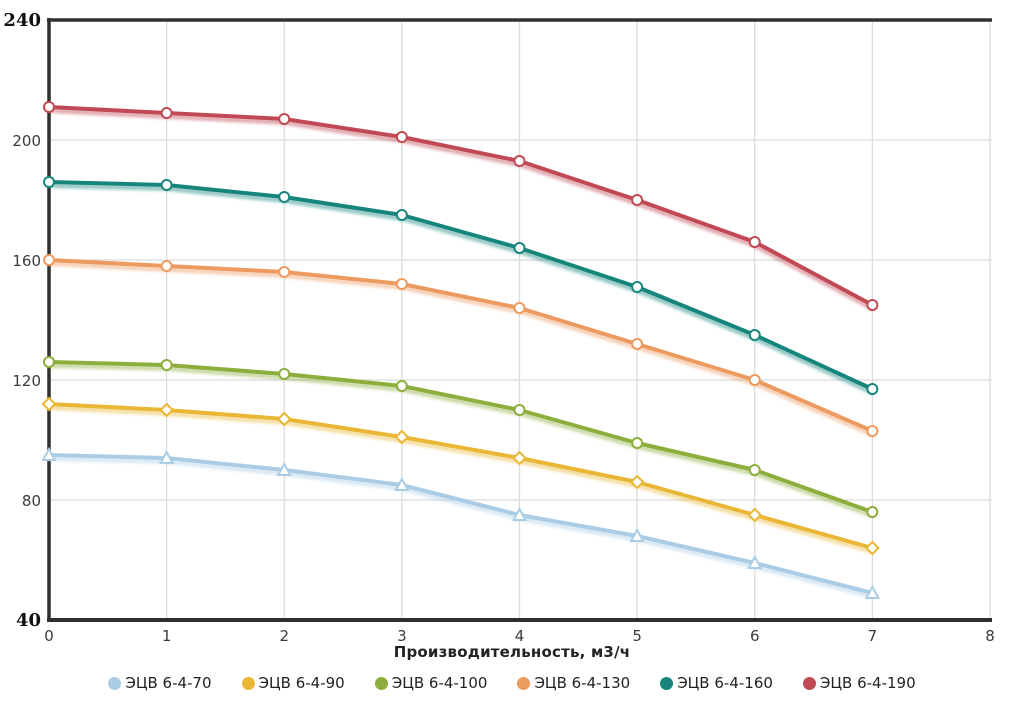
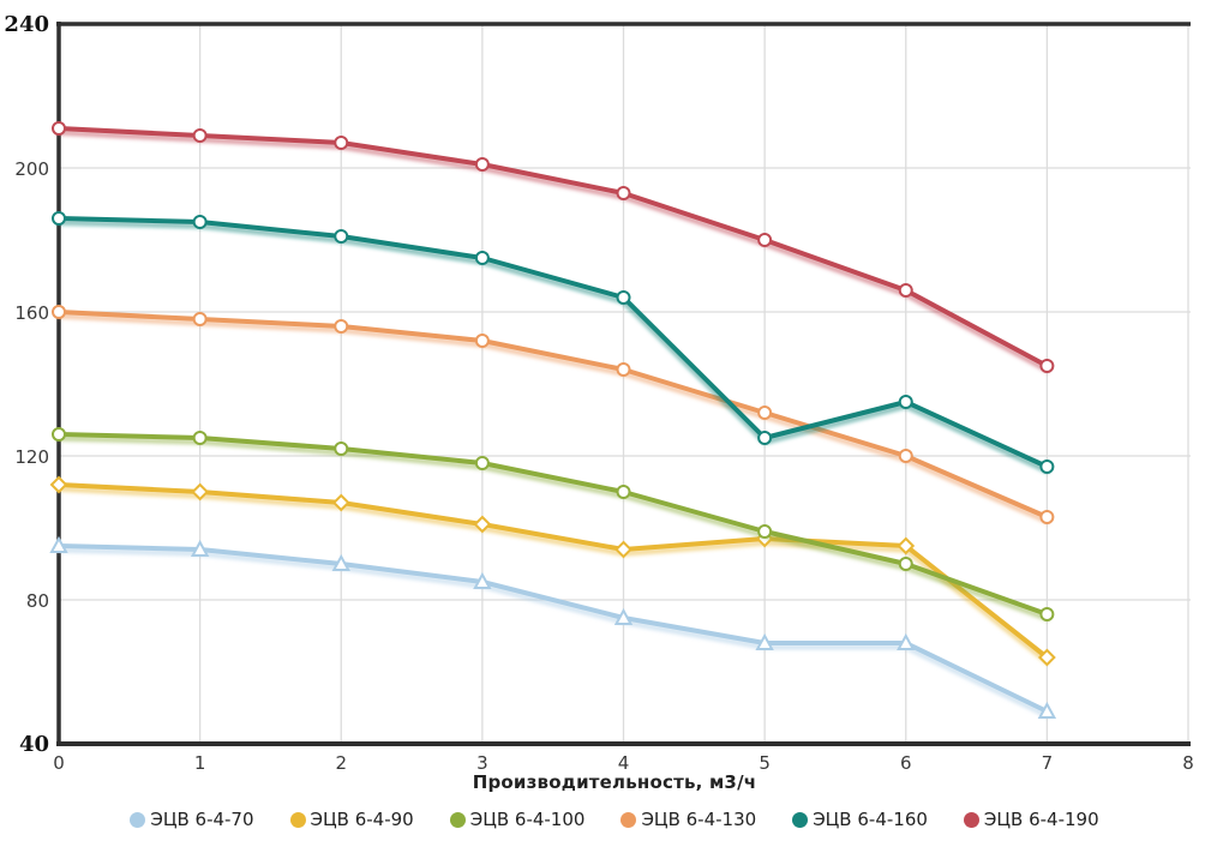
ЭЦВ 6-4-90/5: 86 -> 97
ЭЦВ 6-4-160/5: 151 -> 125
ЭЦВ 6-4-70/6: 59 -> 68
ЭЦВ 6-4-90/6: 75 -> 95
